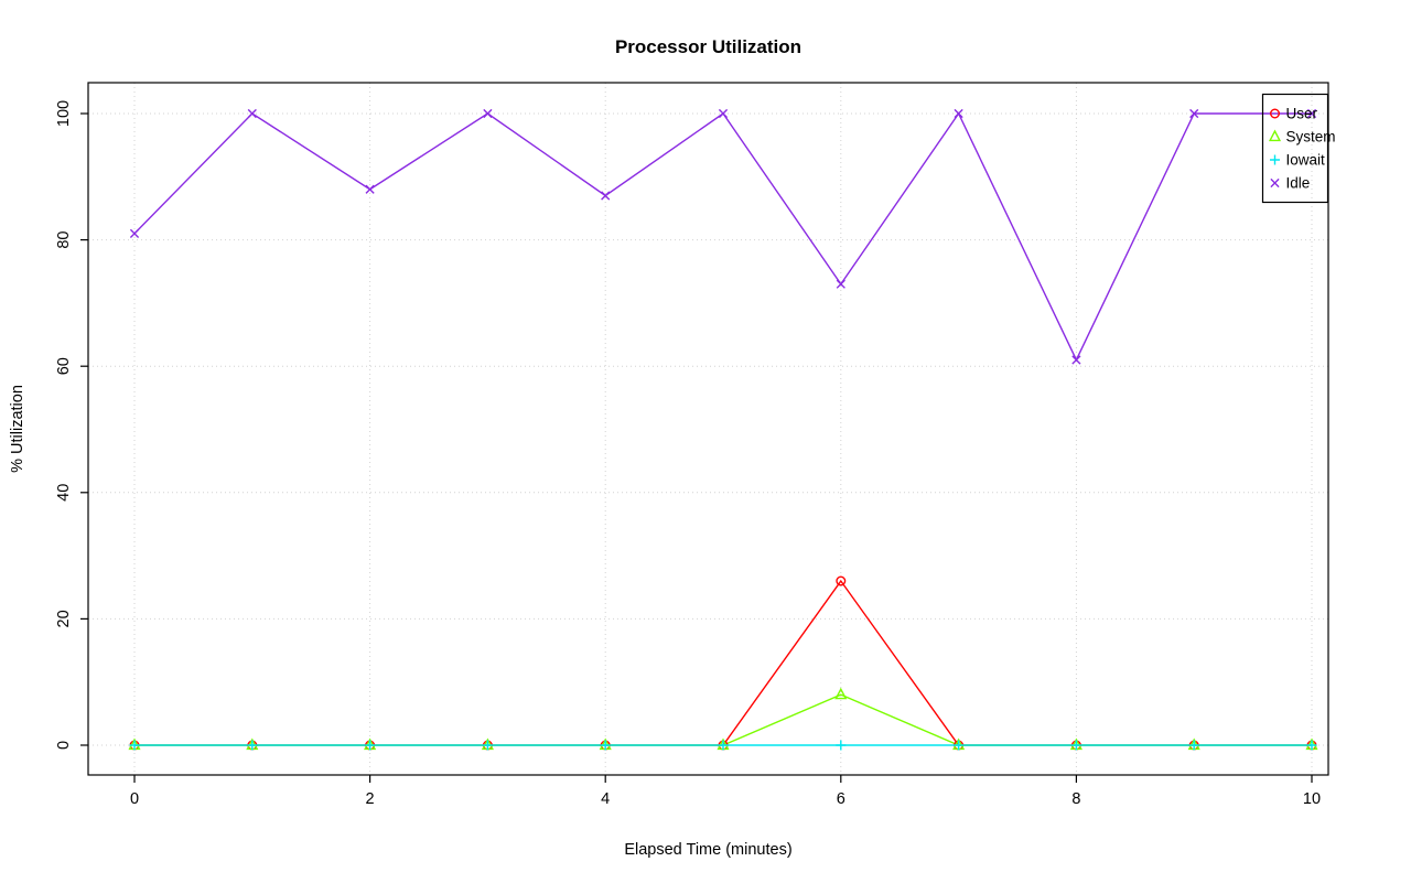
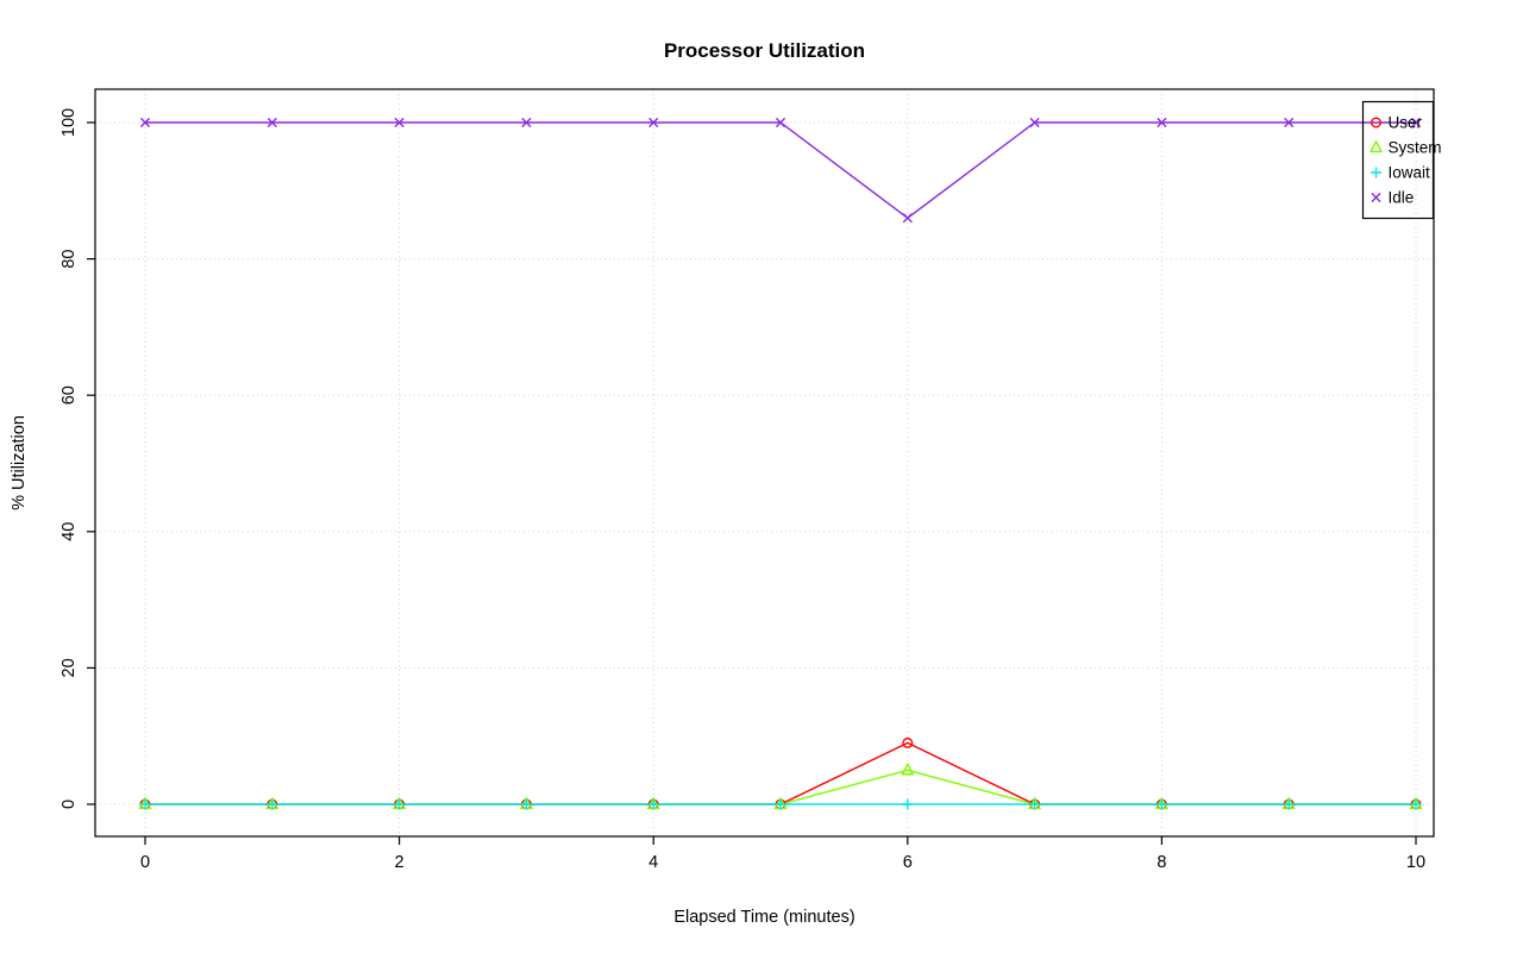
Idle/0: 81 -> 100
Idle/2: 88 -> 100
Idle/4: 87 -> 100
User/6: 26 -> 9
System/6: 8 -> 5
Idle/6: 73 -> 86
Idle/8: 61 -> 100
